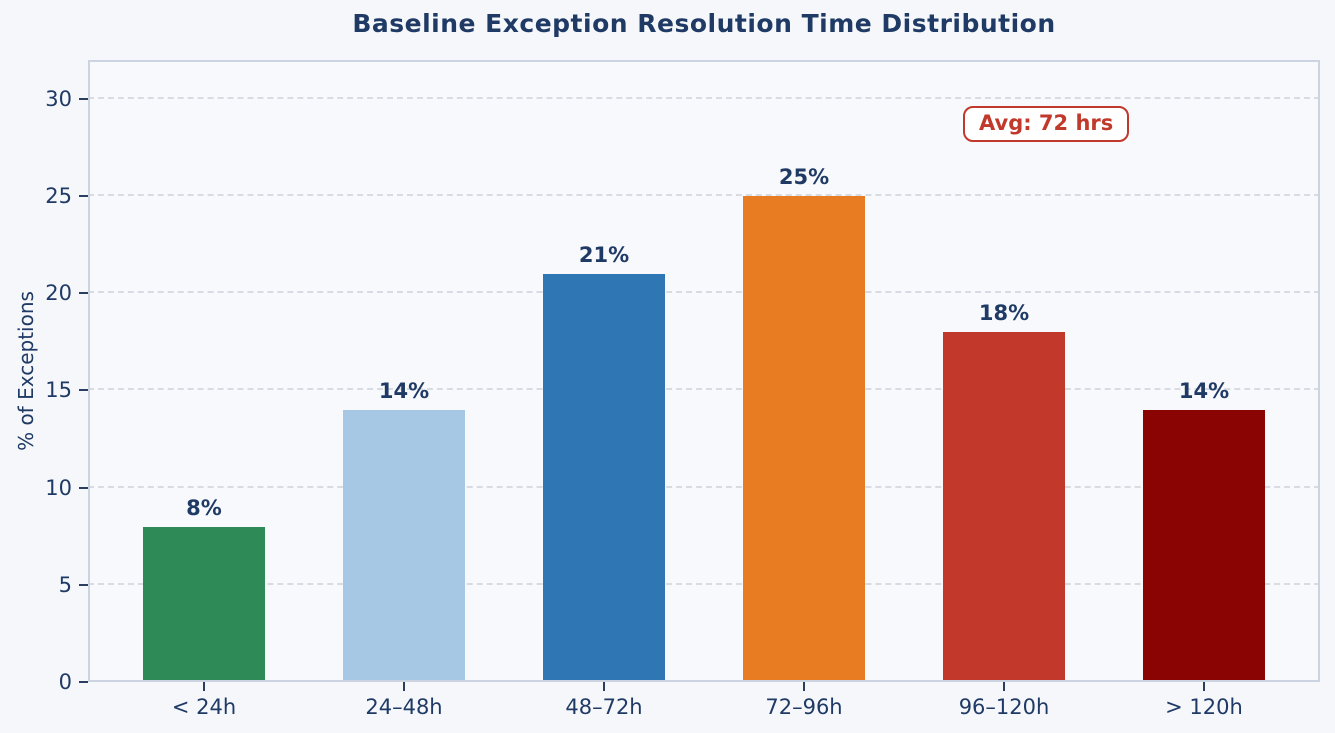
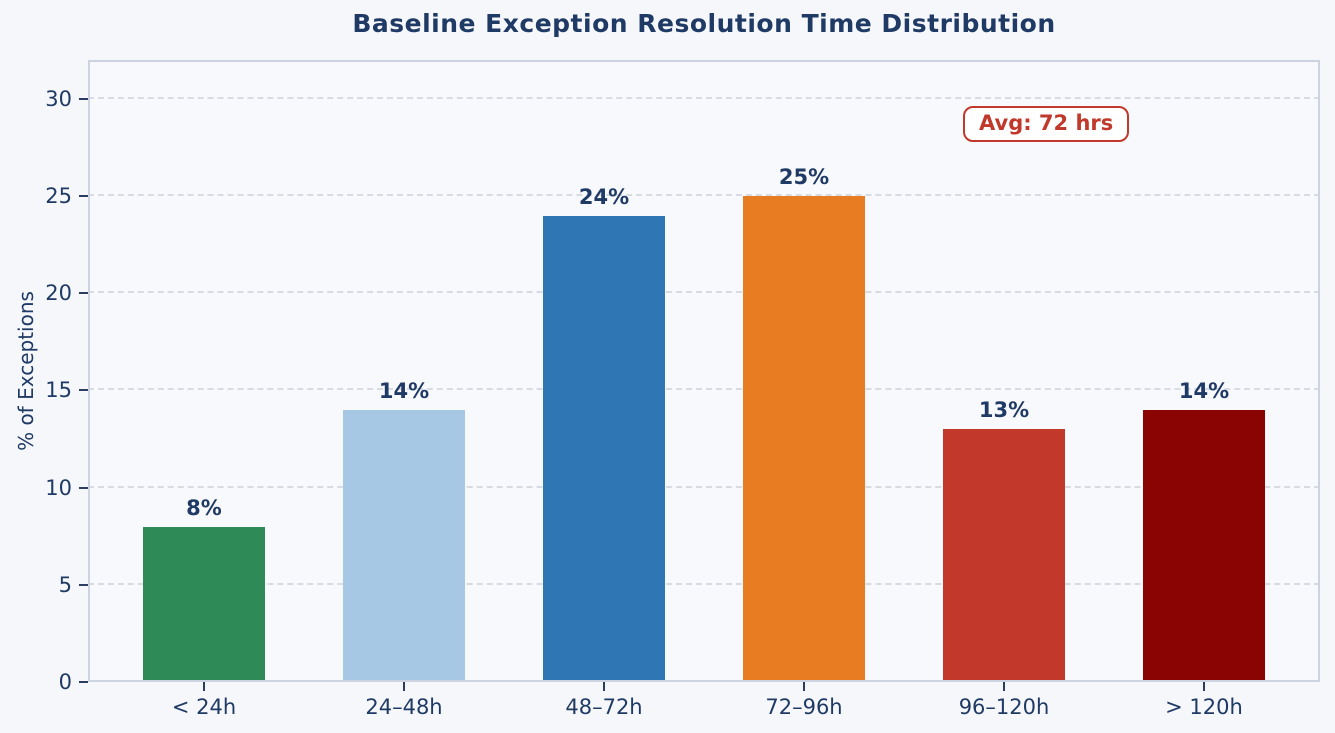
48–72h: 21% -> 24%
96–120h: 18% -> 13%
